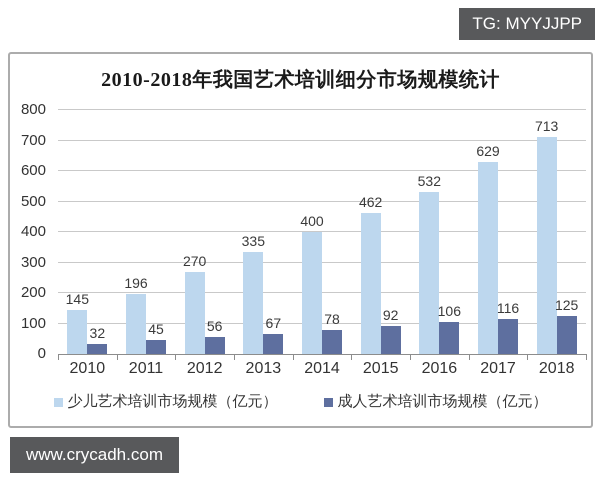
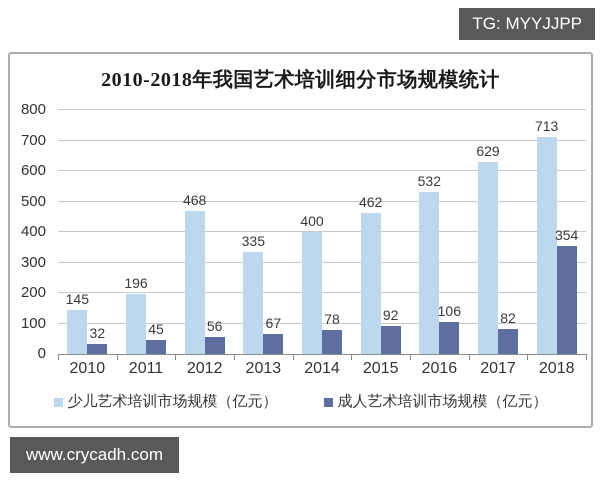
少儿艺术培训市场规模（亿元）/2012: 270 -> 468
成人艺术培训市场规模（亿元）/2017: 116 -> 82
成人艺术培训市场规模（亿元）/2018: 125 -> 354
